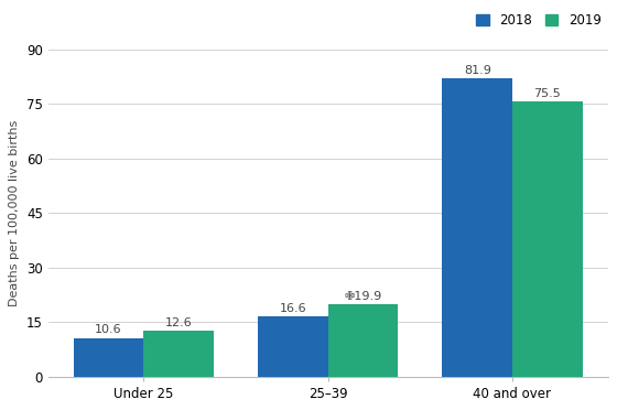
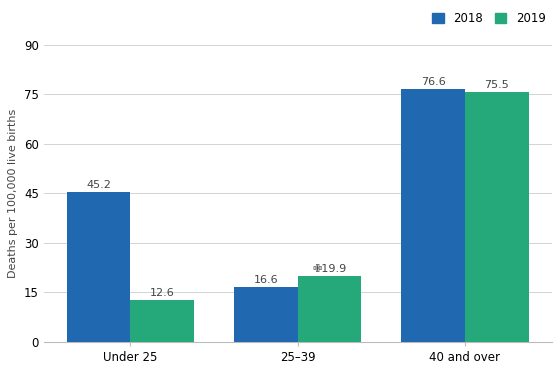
2018/Under 25: 10.6 -> 45.2
2018/40 and over: 81.9 -> 76.6
